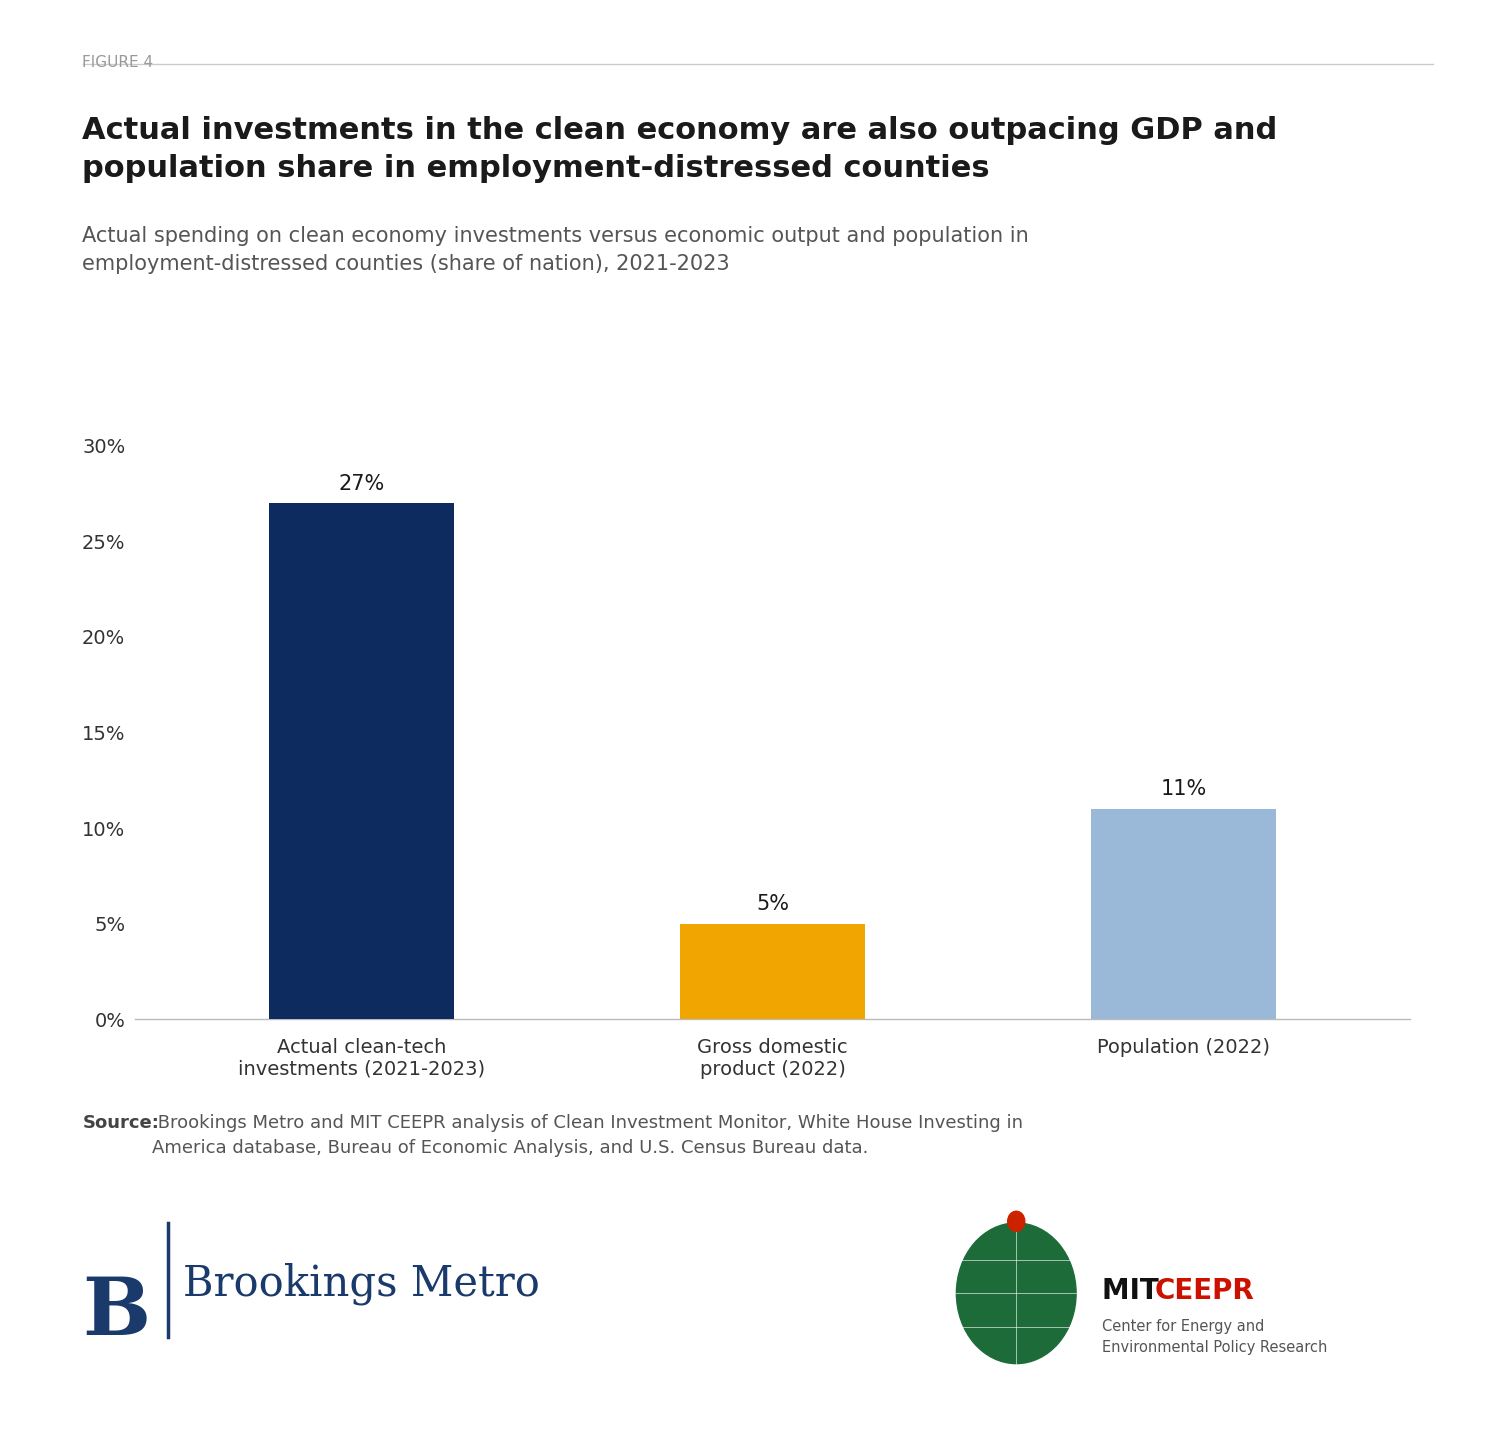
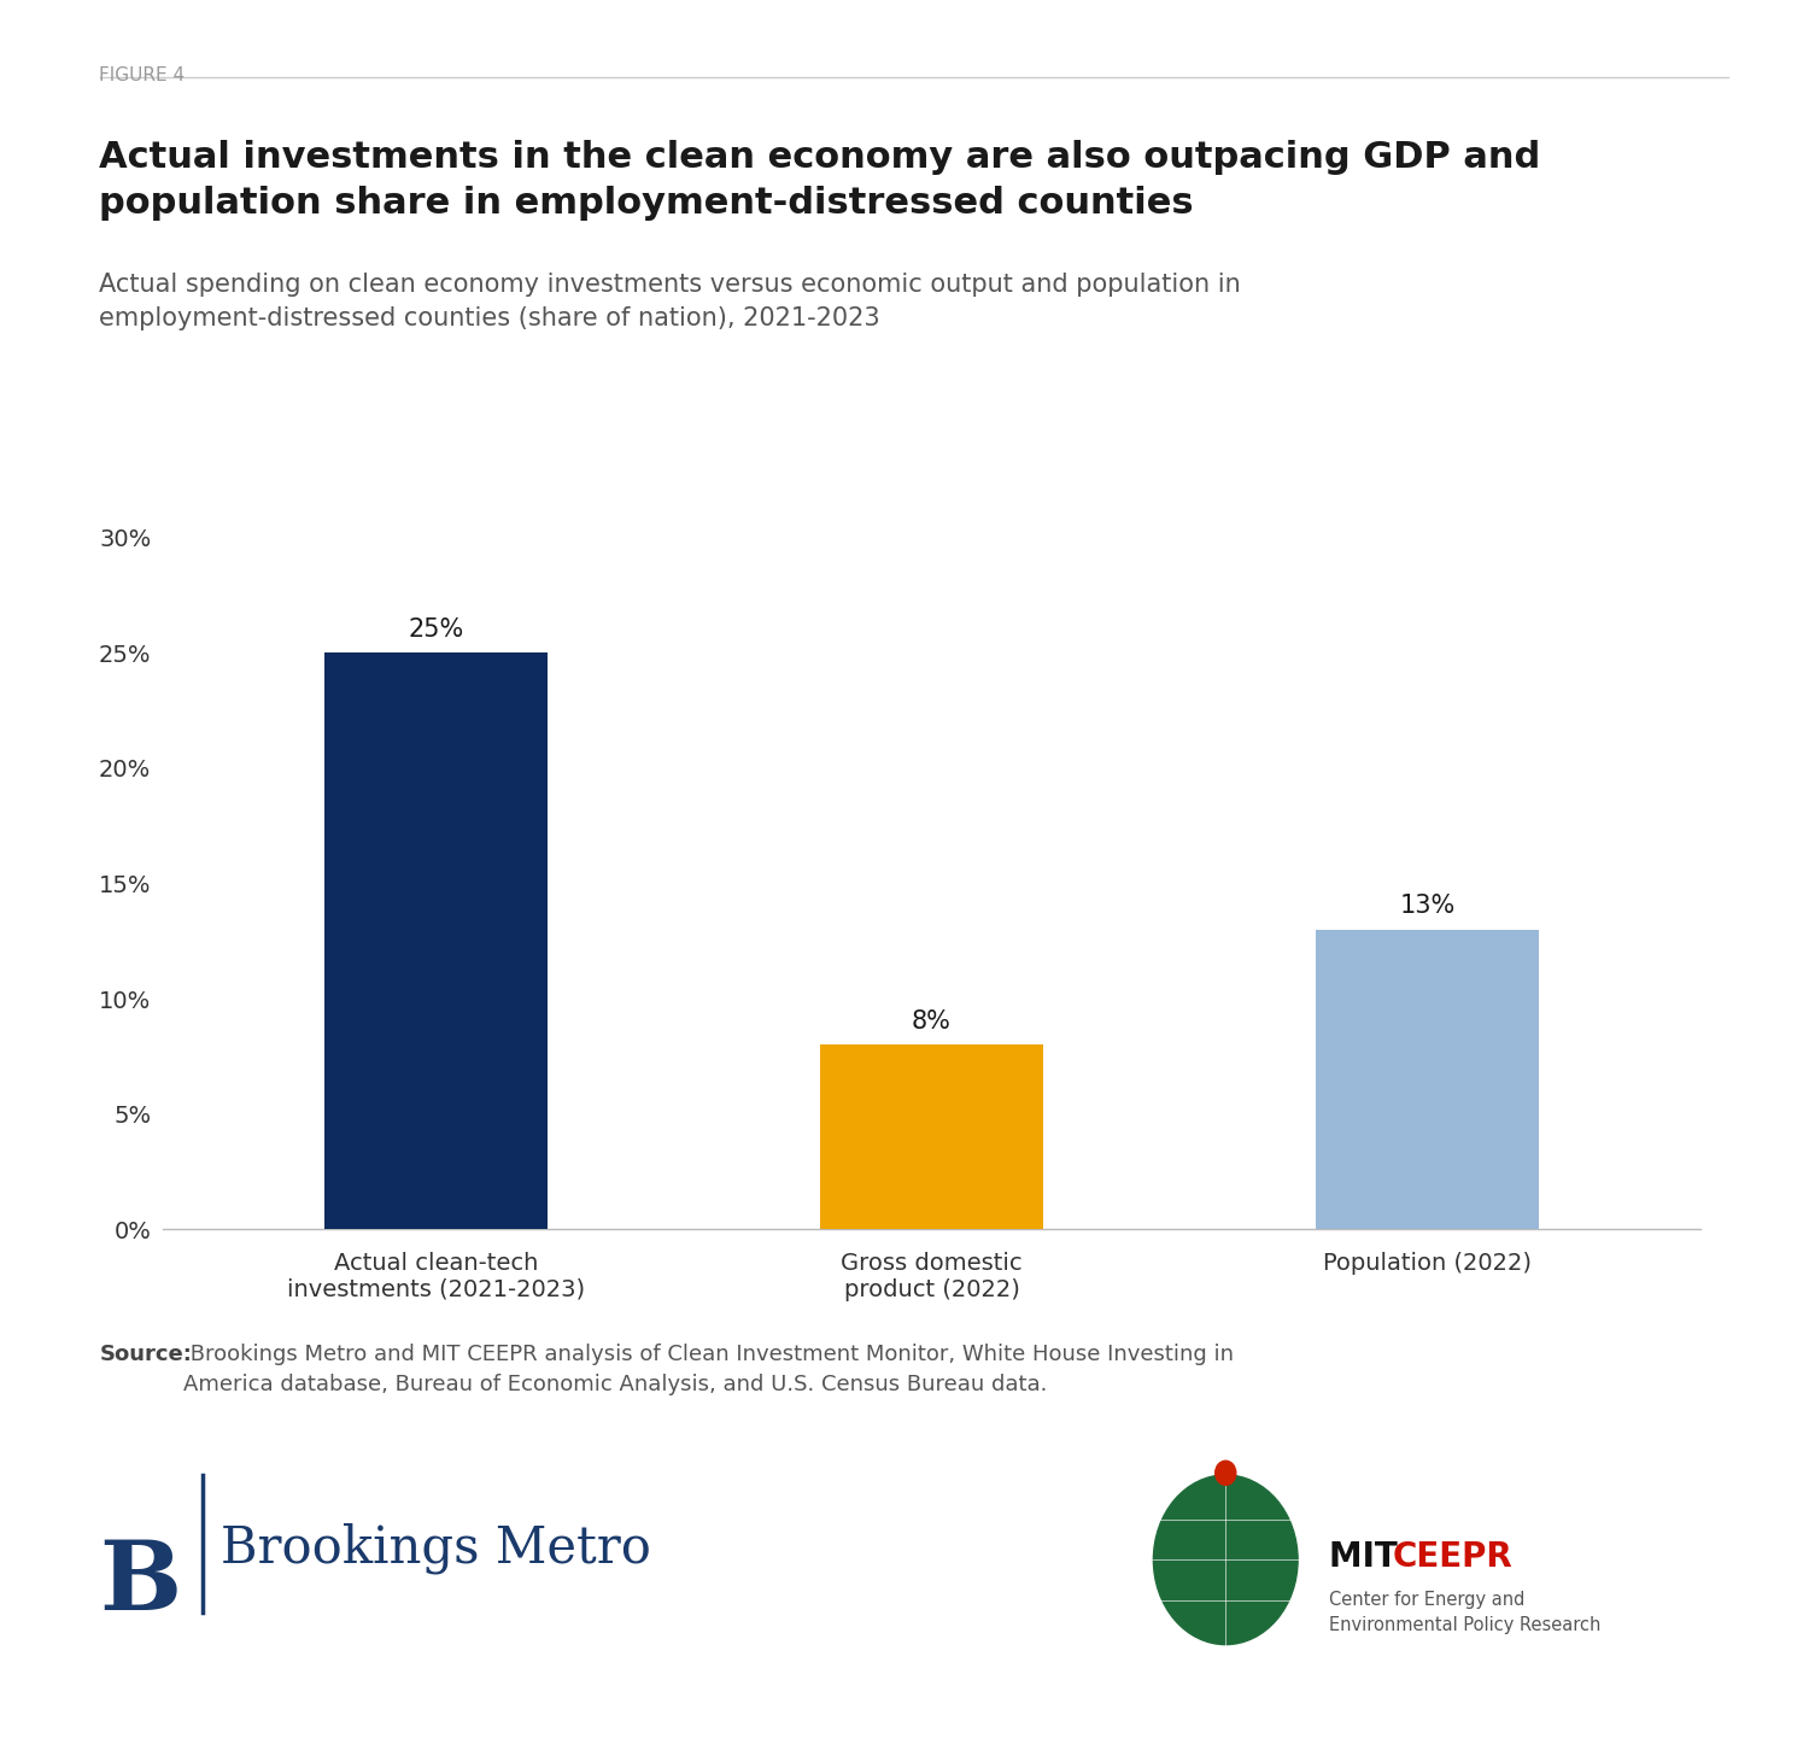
Actual clean-tech investments (2021-2023): 27% -> 25%
Gross domestic product (2022): 5% -> 8%
Population (2022): 11% -> 13%
